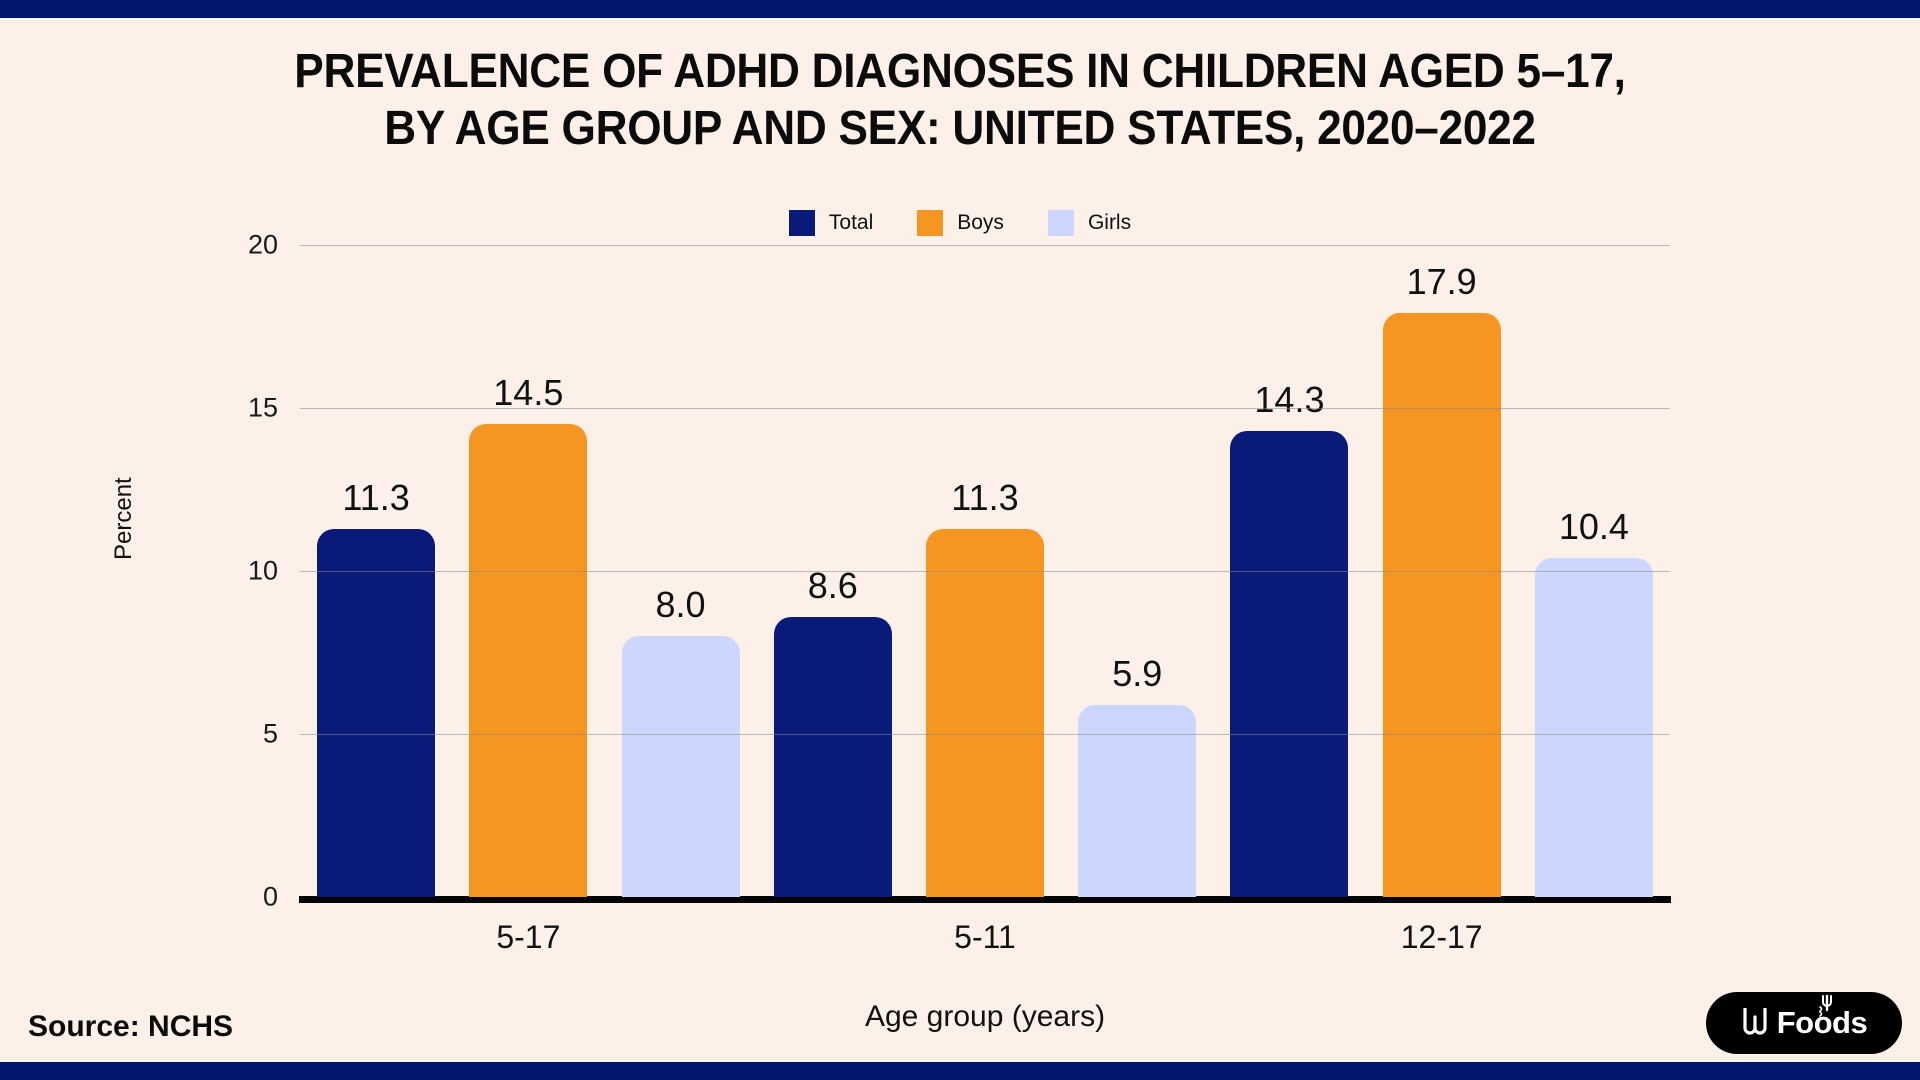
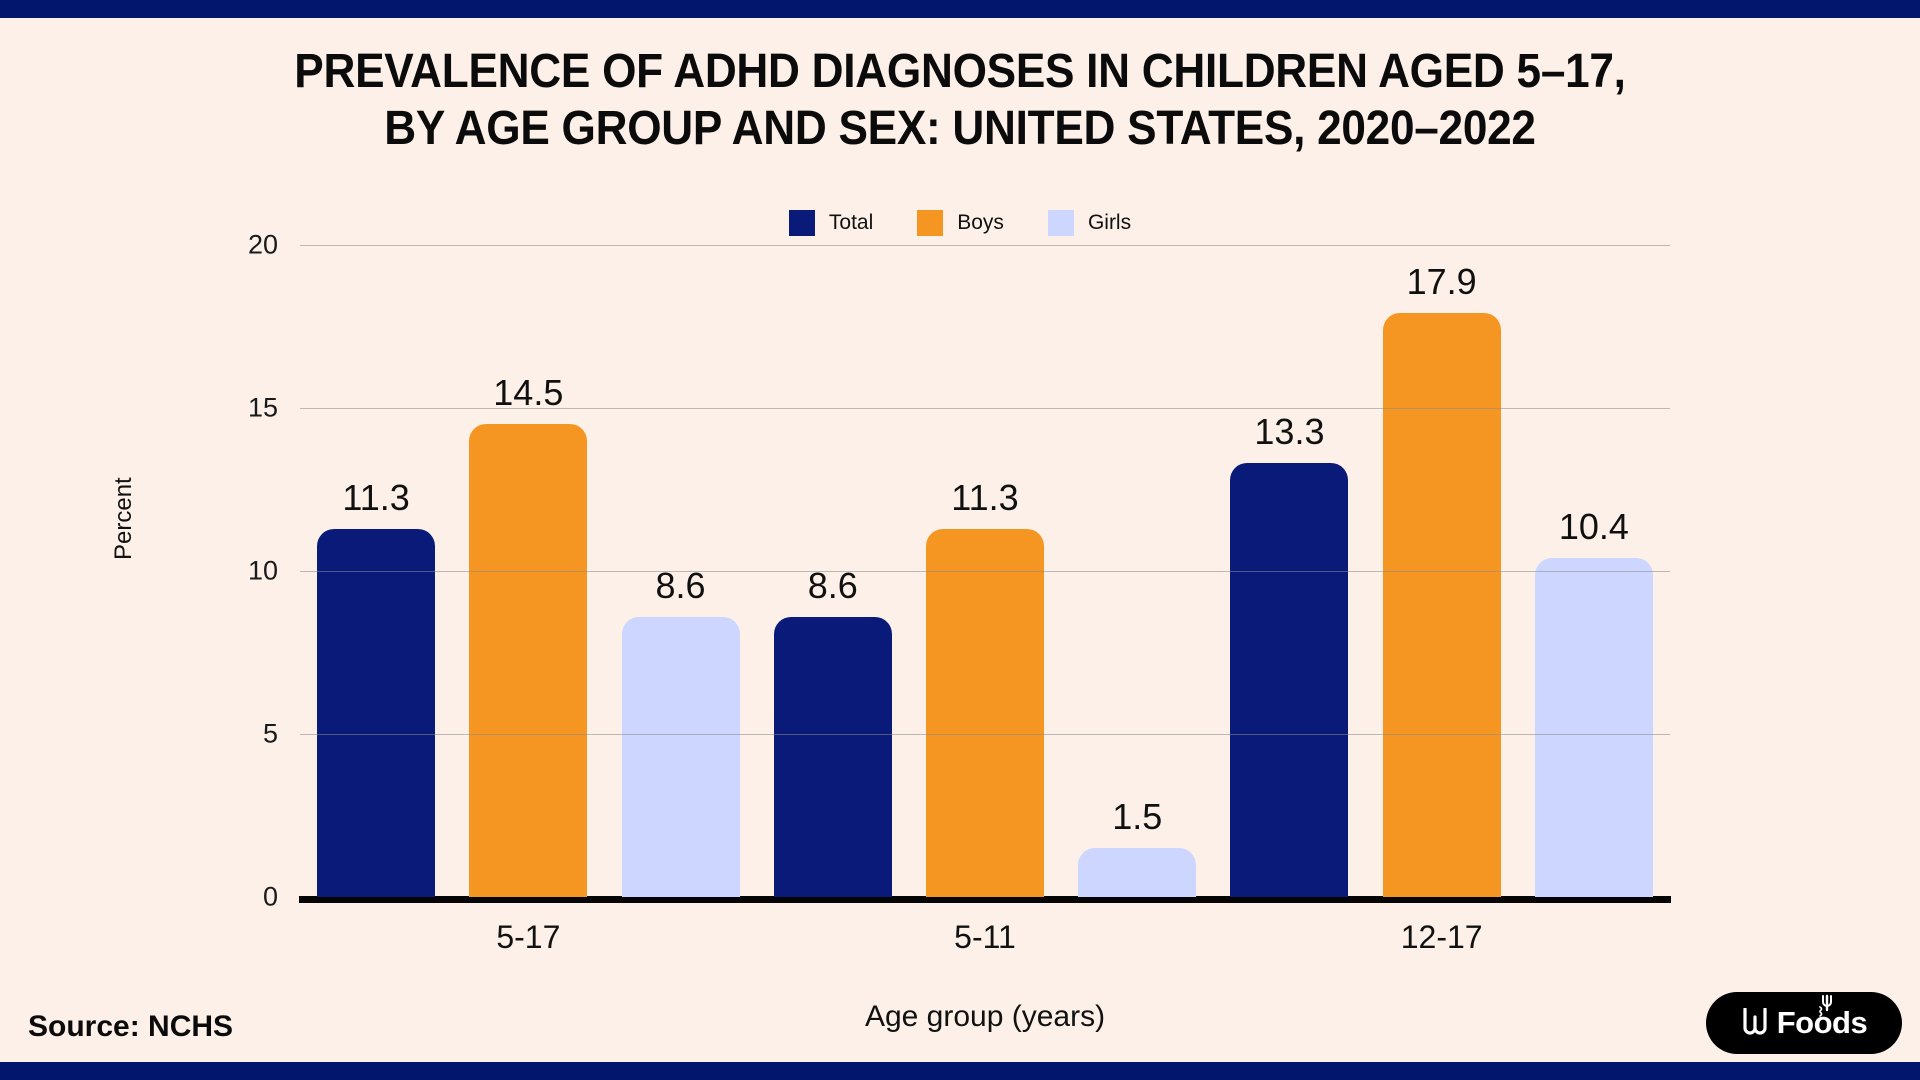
Girls/5-17: 8.0 -> 8.6
Girls/5-11: 5.9 -> 1.5
Total/12-17: 14.3 -> 13.3
